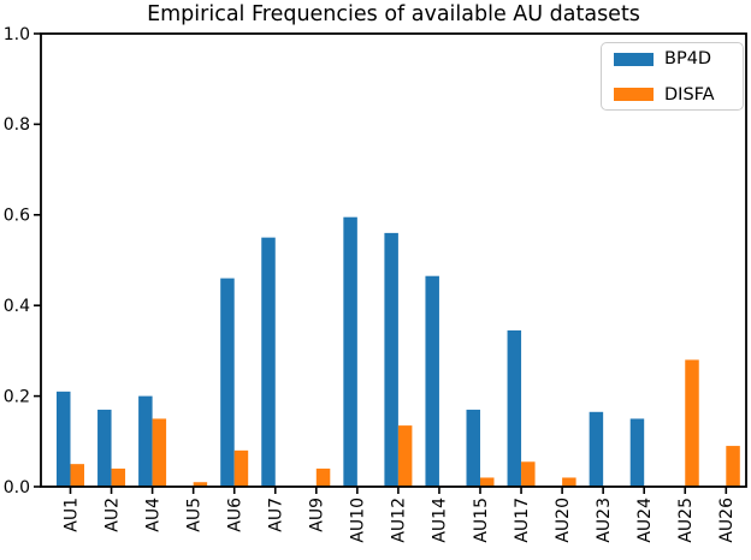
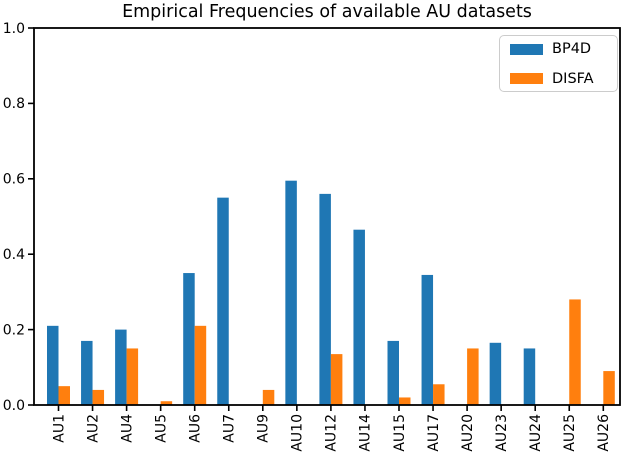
BP4D/AU6: 0.46 -> 0.35
DISFA/AU6: 0.08 -> 0.21
DISFA/AU20: 0.02 -> 0.15
